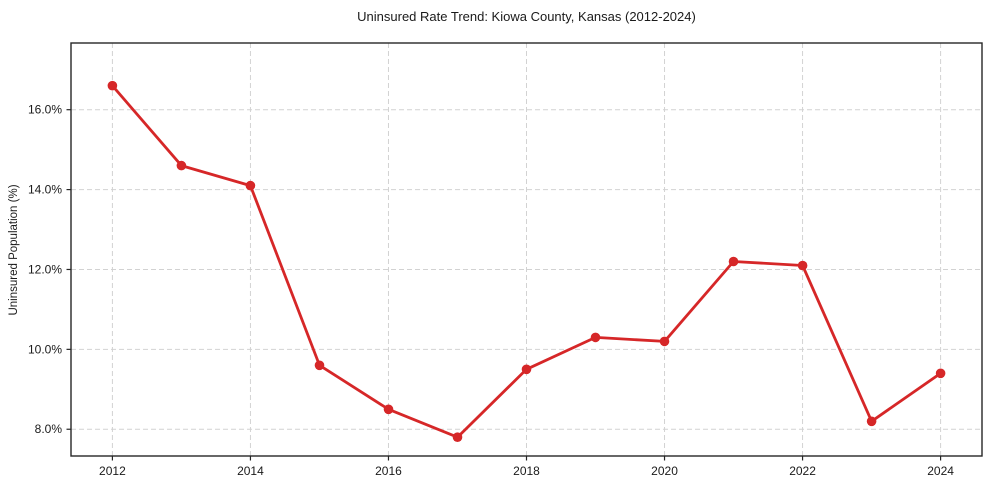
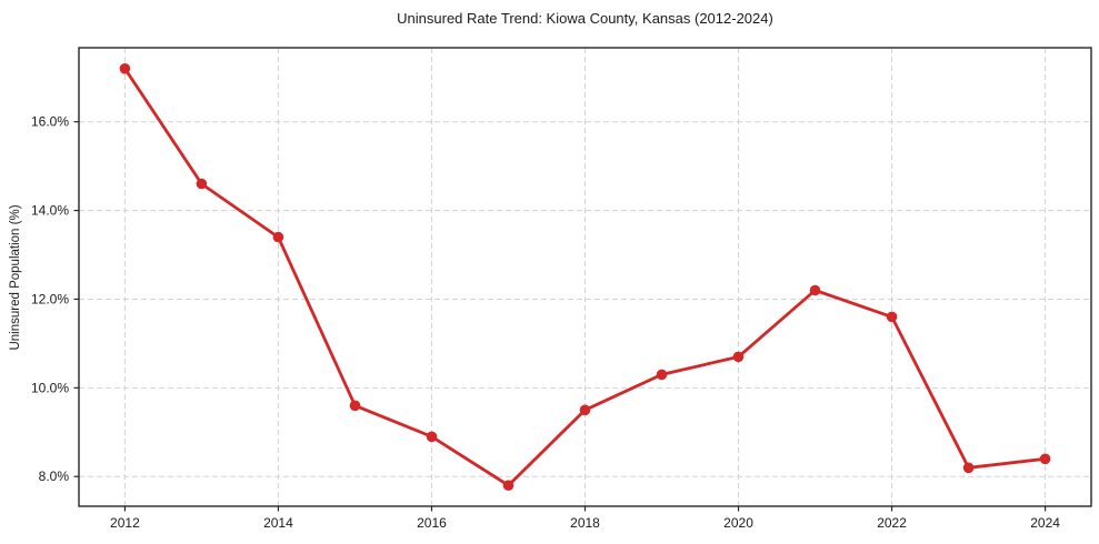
2012: 16.6% -> 17.2%
2014: 14.1% -> 13.4%
2016: 8.5% -> 8.9%
2020: 10.2% -> 10.7%
2022: 12.1% -> 11.6%
2024: 9.4% -> 8.4%
